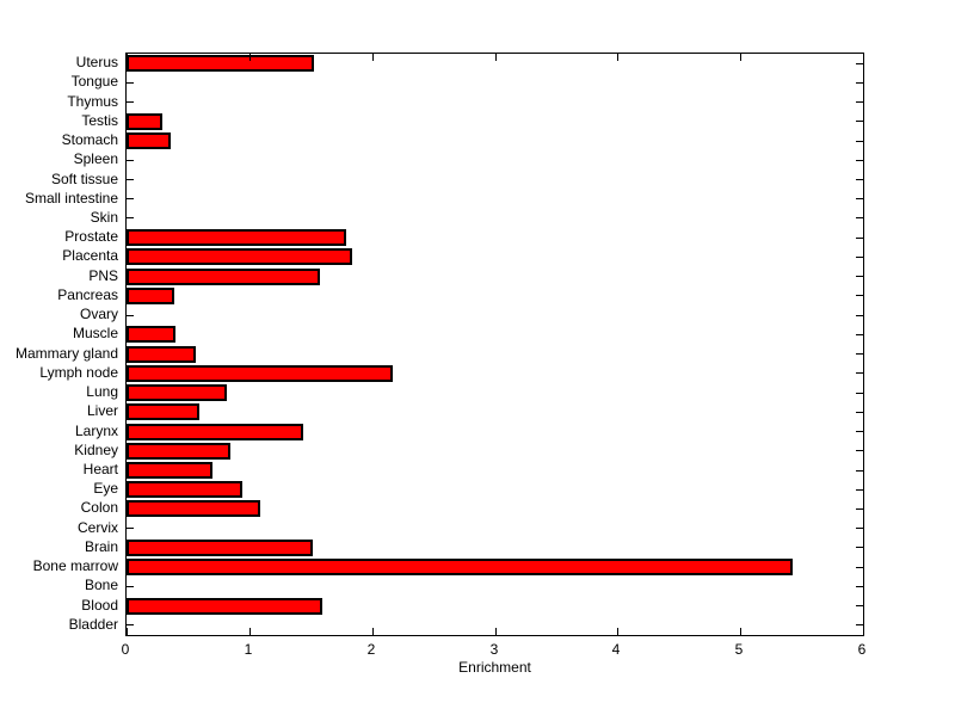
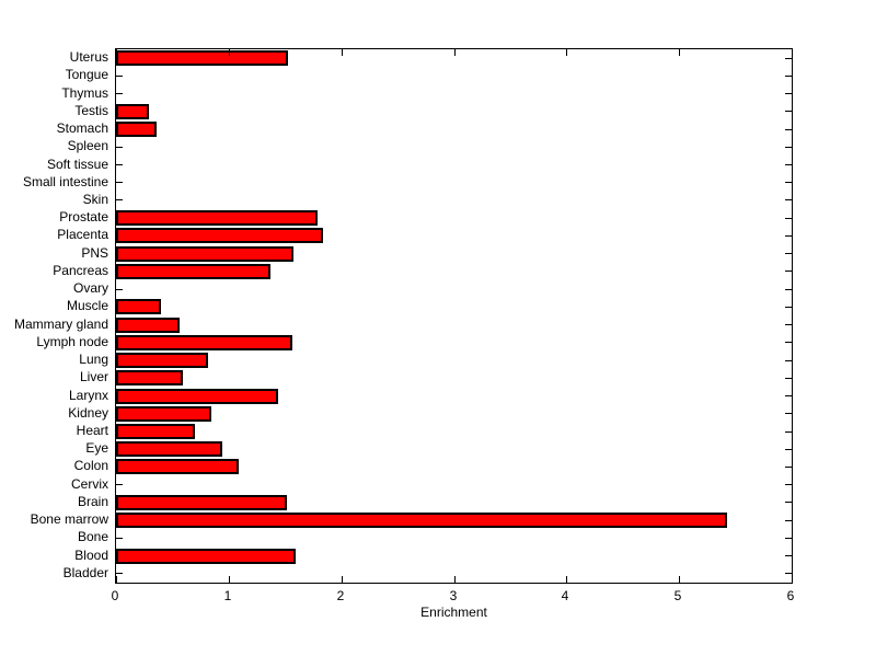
Pancreas: 0.39 -> 1.37
Lymph node: 2.17 -> 1.57
